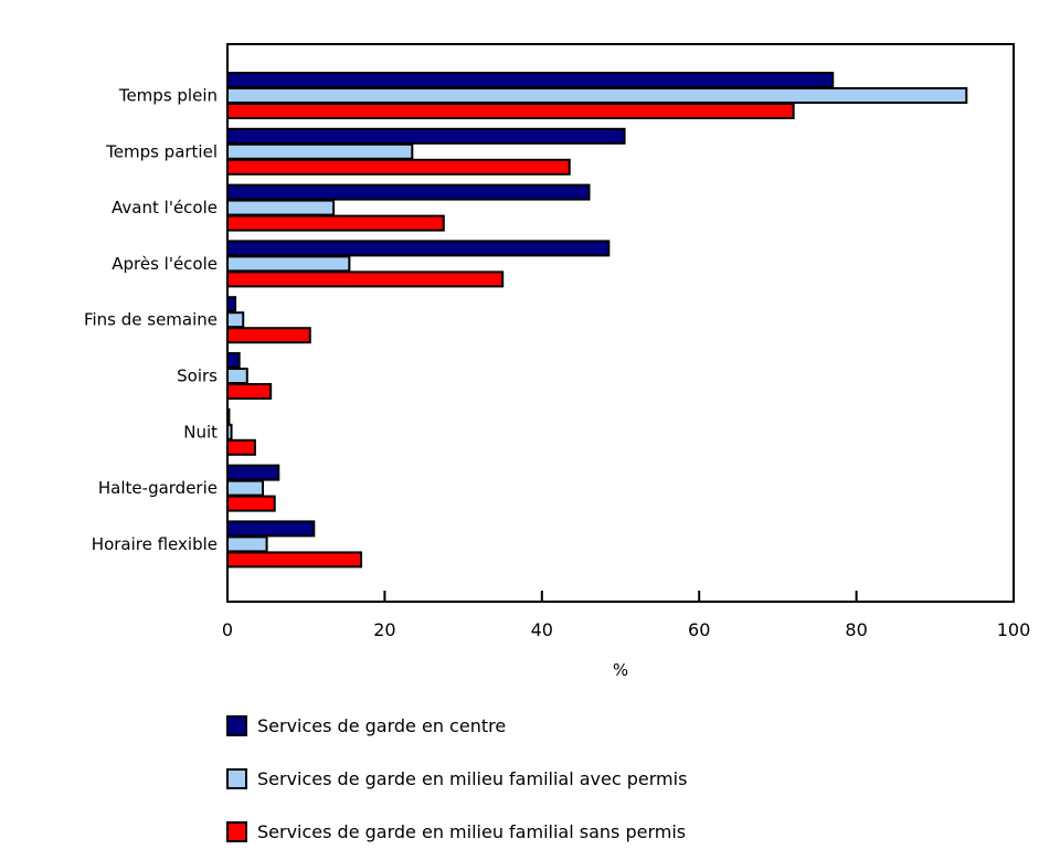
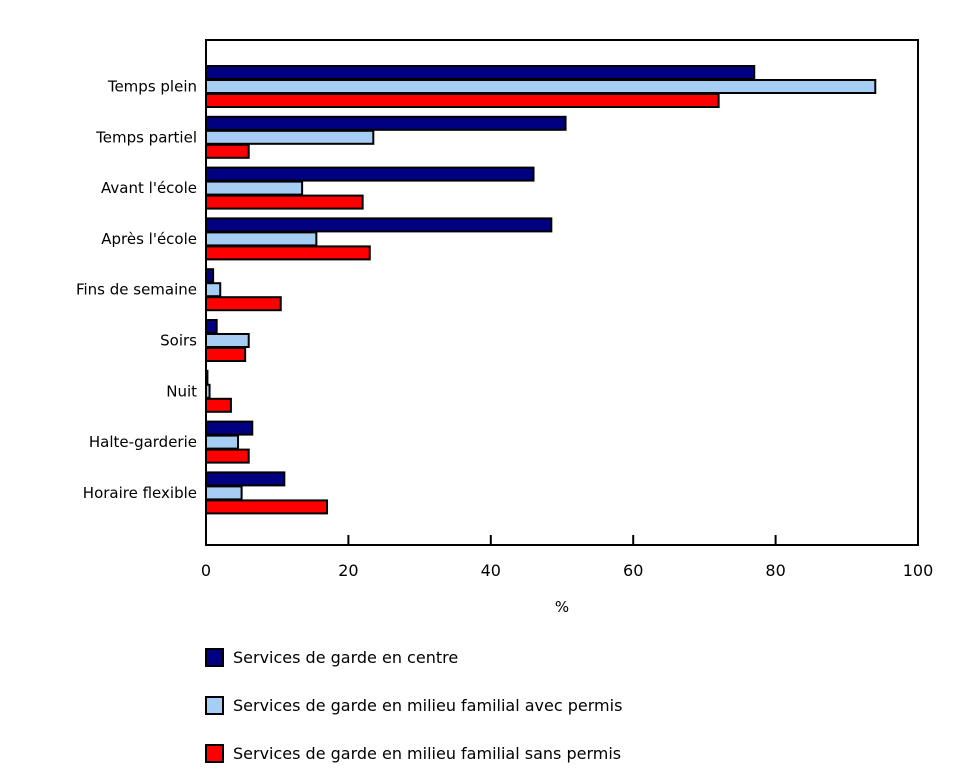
Services de garde en milieu familial sans permis/Temps partiel: 44 -> 6
Services de garde en milieu familial sans permis/Avant l'école: 28 -> 22
Services de garde en milieu familial sans permis/Après l'école: 35 -> 23
Services de garde en milieu familial avec permis/Soirs: 2 -> 6
